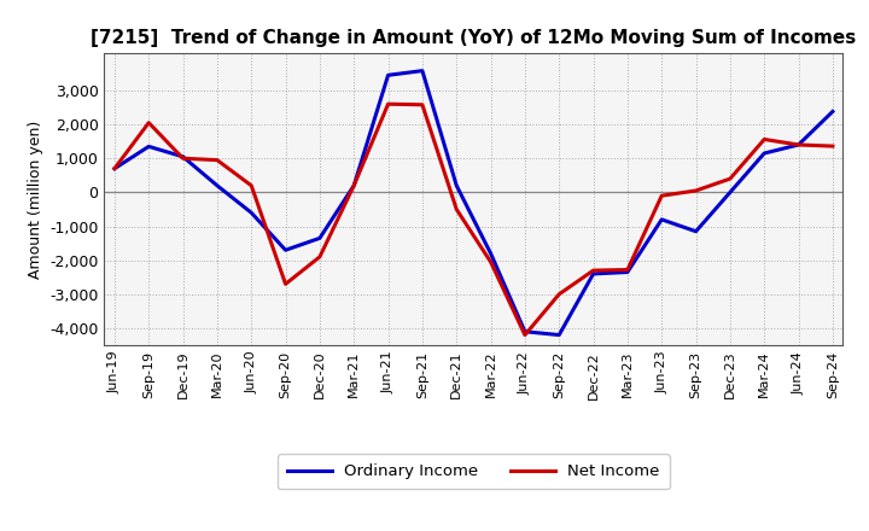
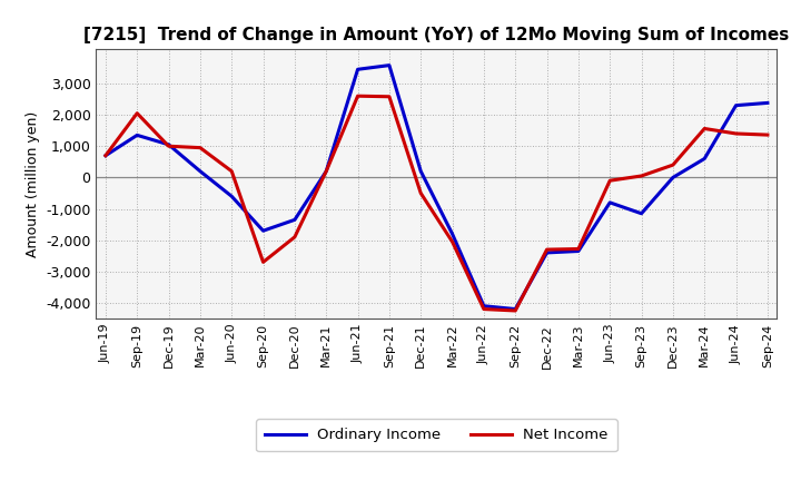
Net Income/Sep-22: -3,000 -> -4,250
Ordinary Income/Mar-24: 1,150 -> 600
Ordinary Income/Jun-24: 1,400 -> 2,300
